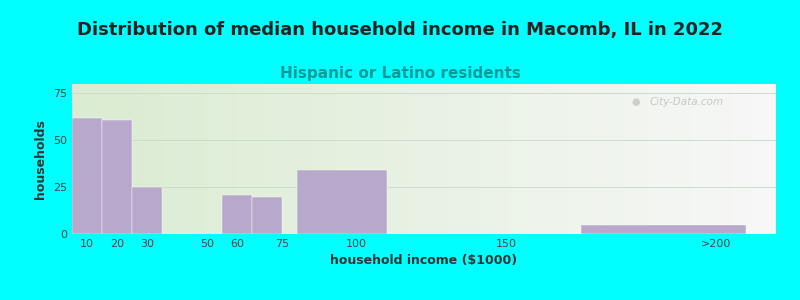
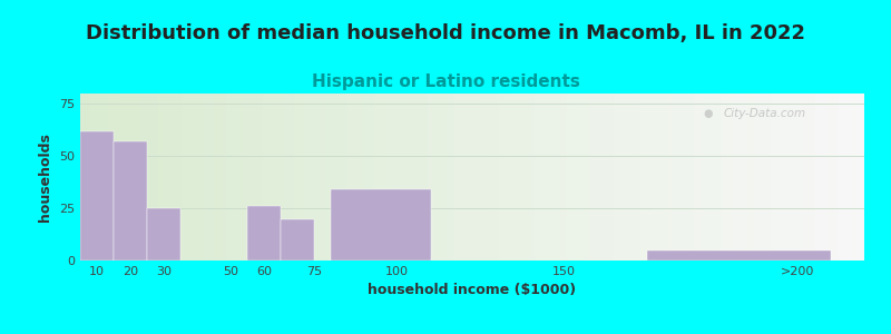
20: 61 -> 57
60: 21 -> 26
